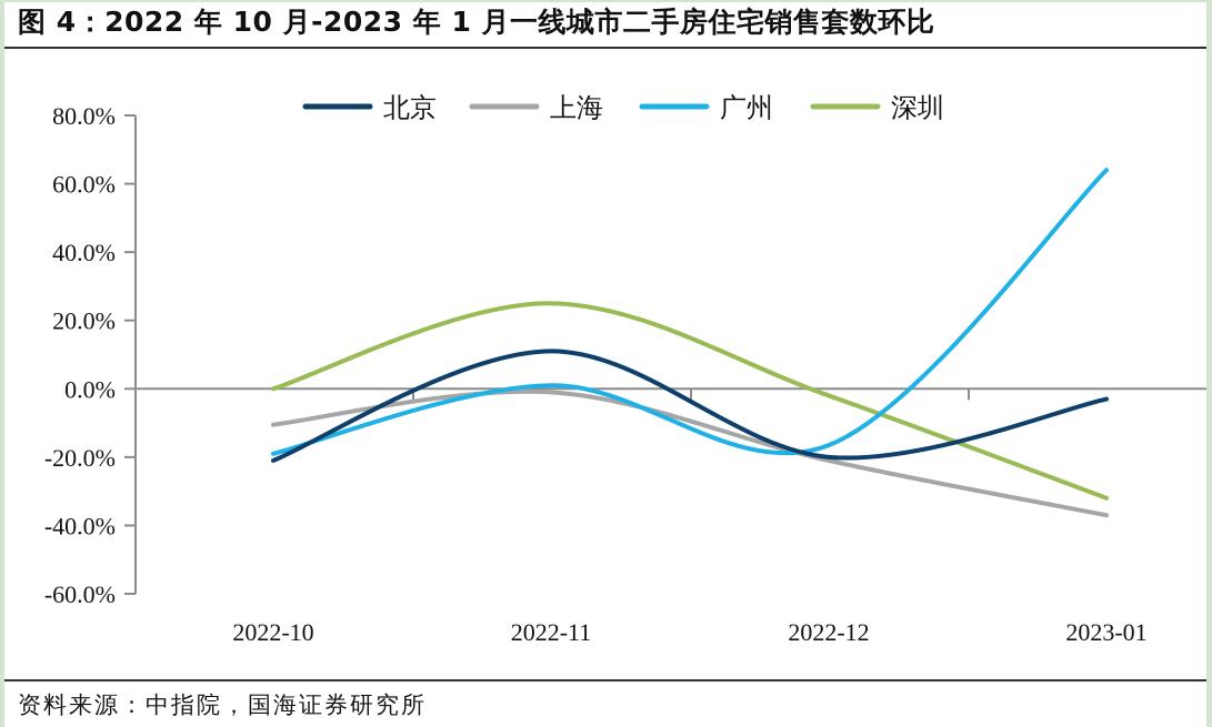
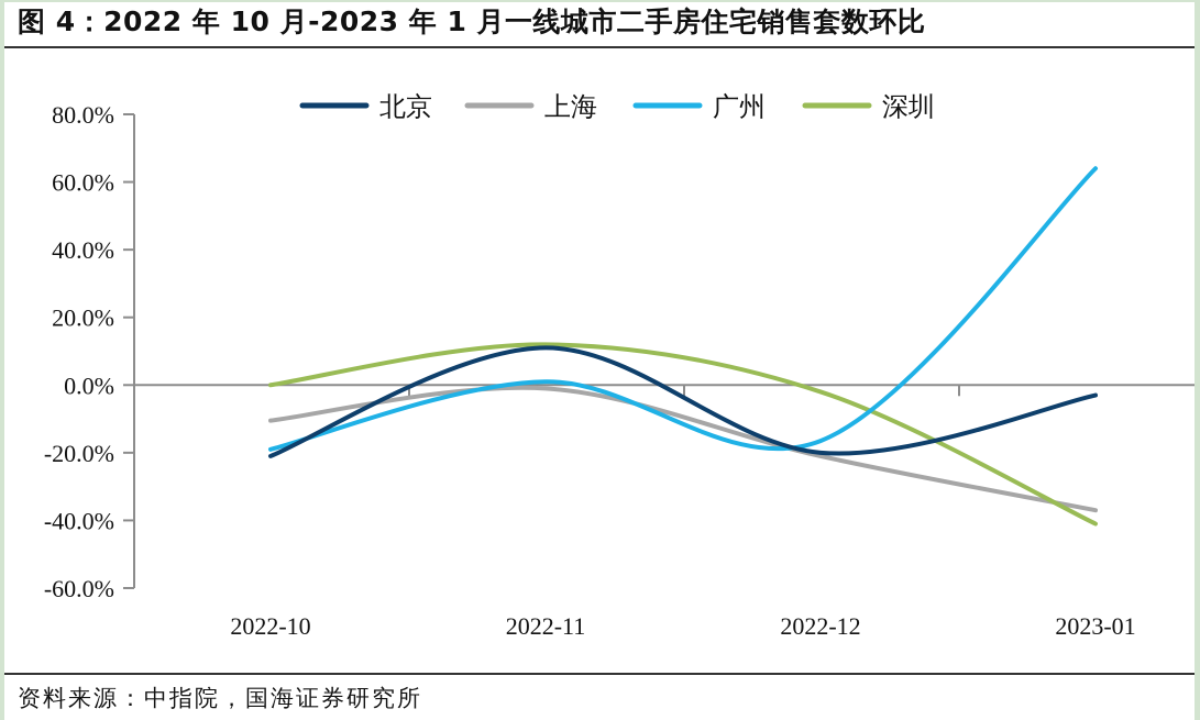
深圳/2022-11: 25% -> 12%
深圳/2023-01: -32% -> -41%
